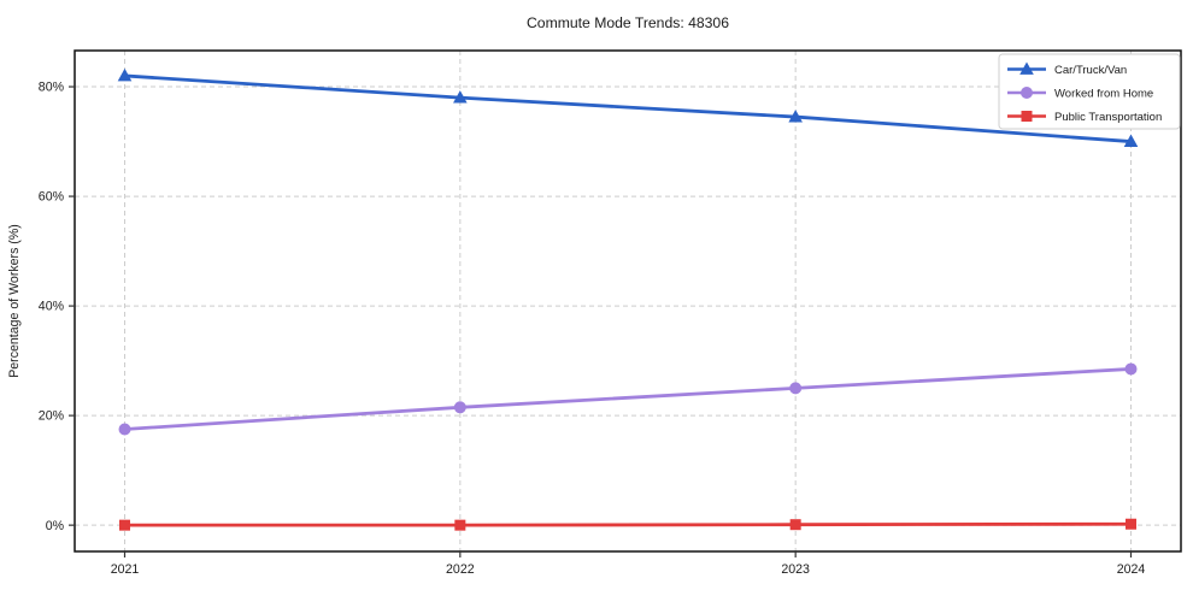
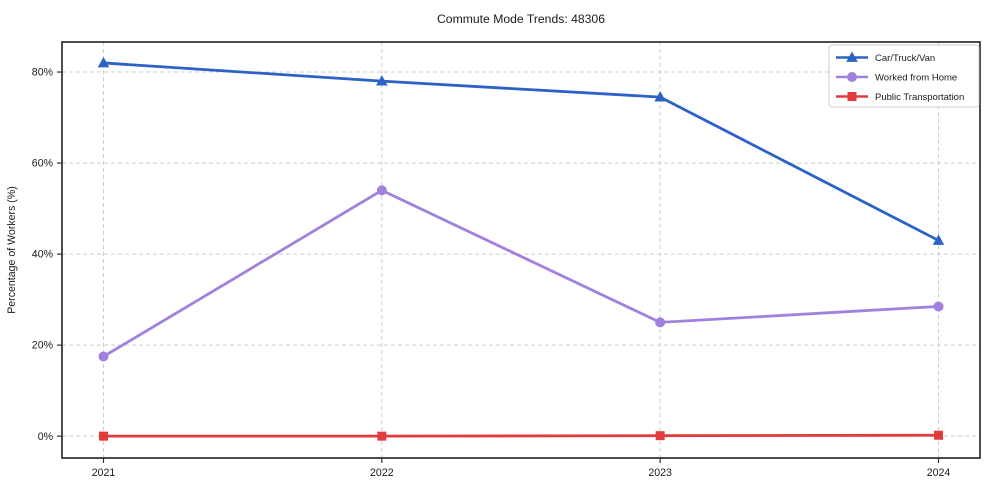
Worked from Home/2022: 22% -> 54%
Car/Truck/Van/2024: 70% -> 43%
